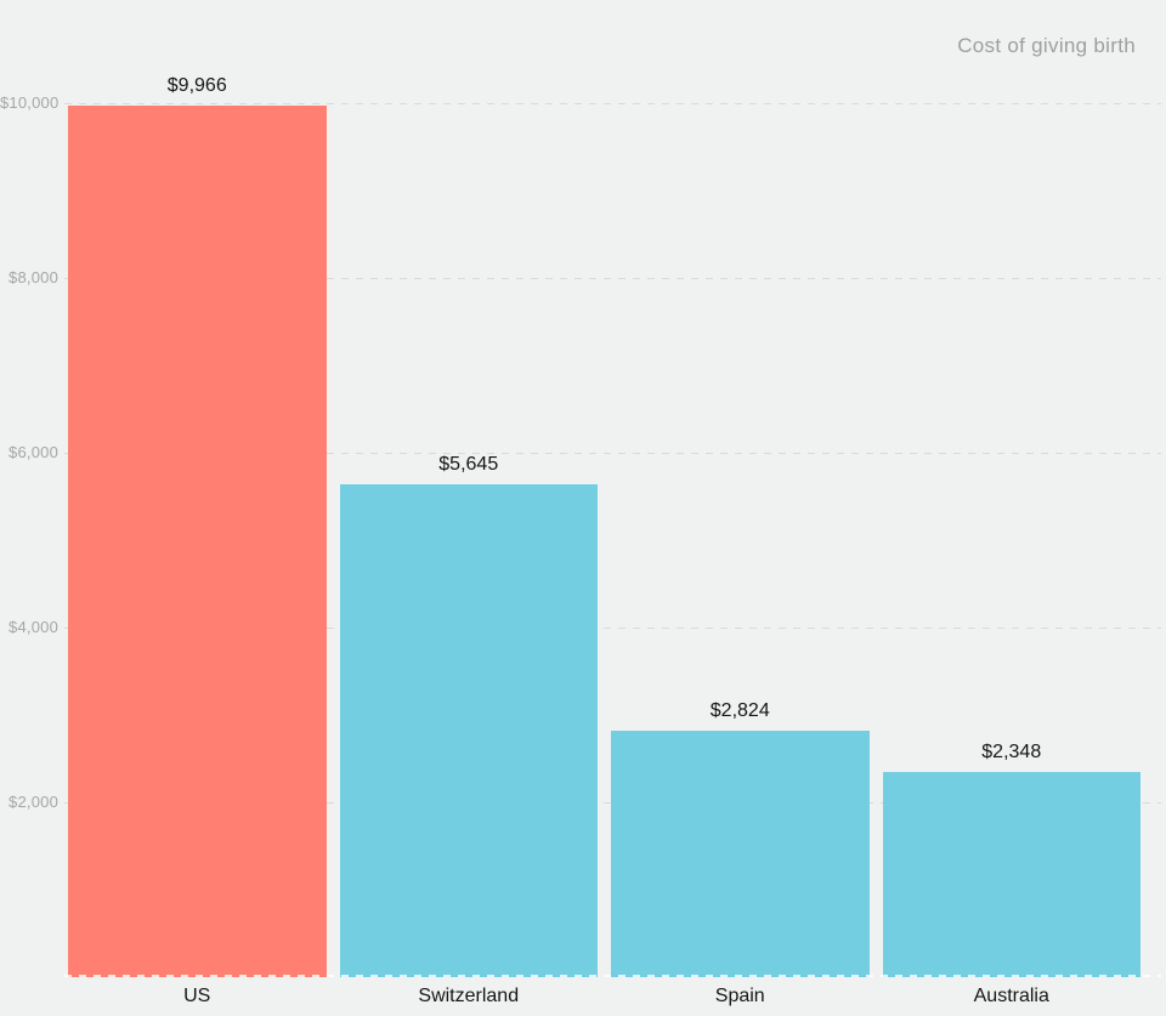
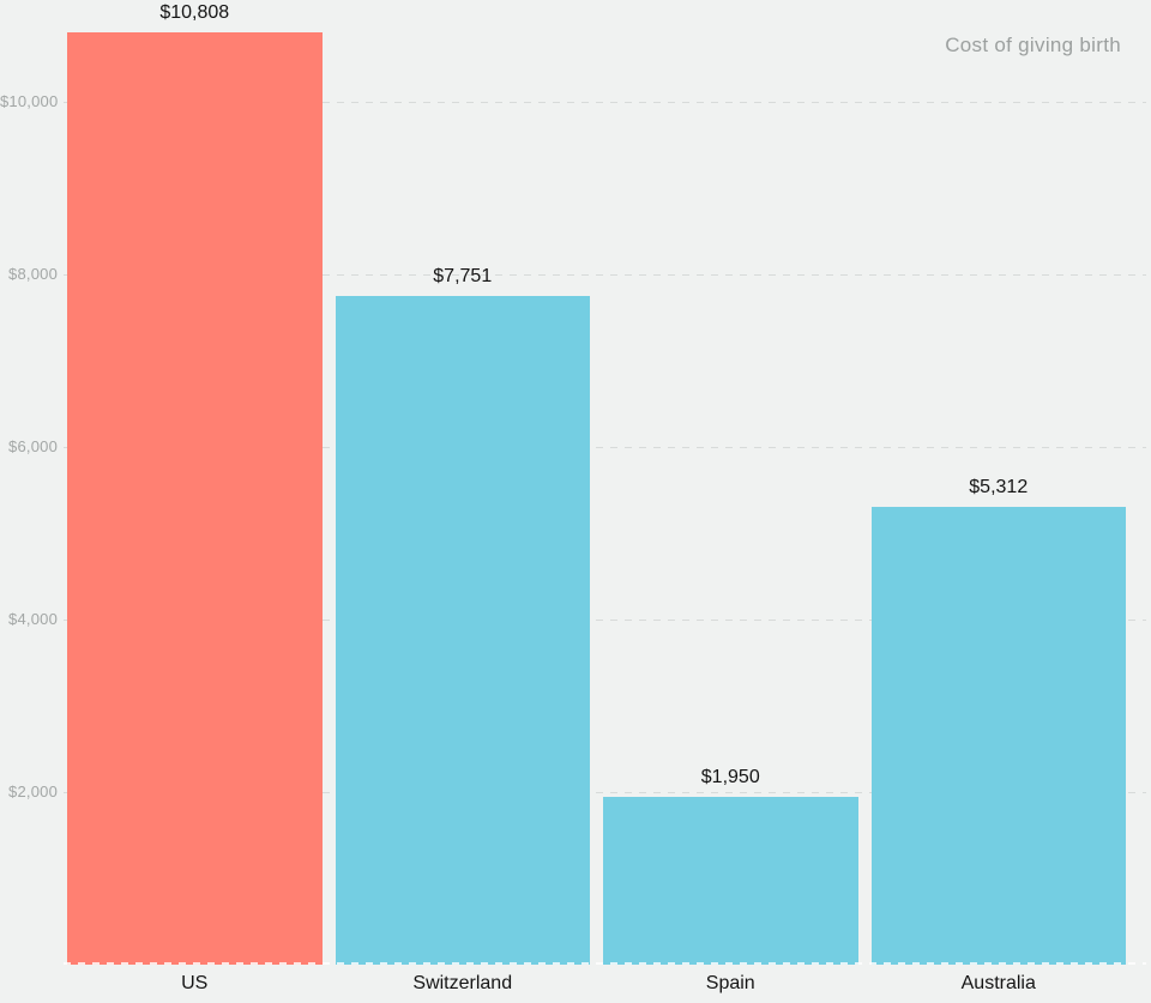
US: $9,966 -> $10,808
Switzerland: $5,645 -> $7,751
Spain: $2,824 -> $1,950
Australia: $2,348 -> $5,312
